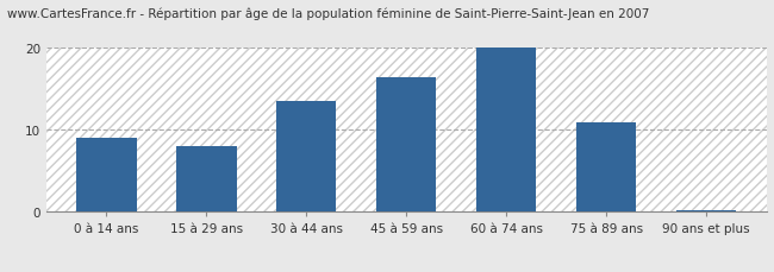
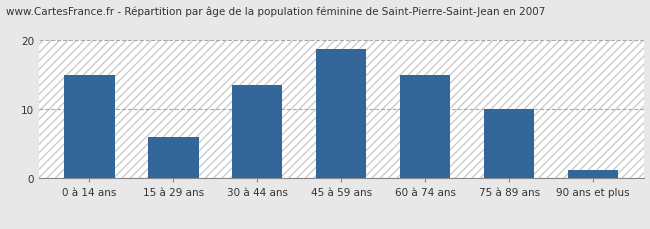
0 à 14 ans: 9.0 -> 15.0
15 à 29 ans: 8.0 -> 6.0
45 à 59 ans: 16.5 -> 18.8
60 à 74 ans: 20.0 -> 15.0
75 à 89 ans: 11.0 -> 10.0
90 ans et plus: 0.2 -> 1.2
